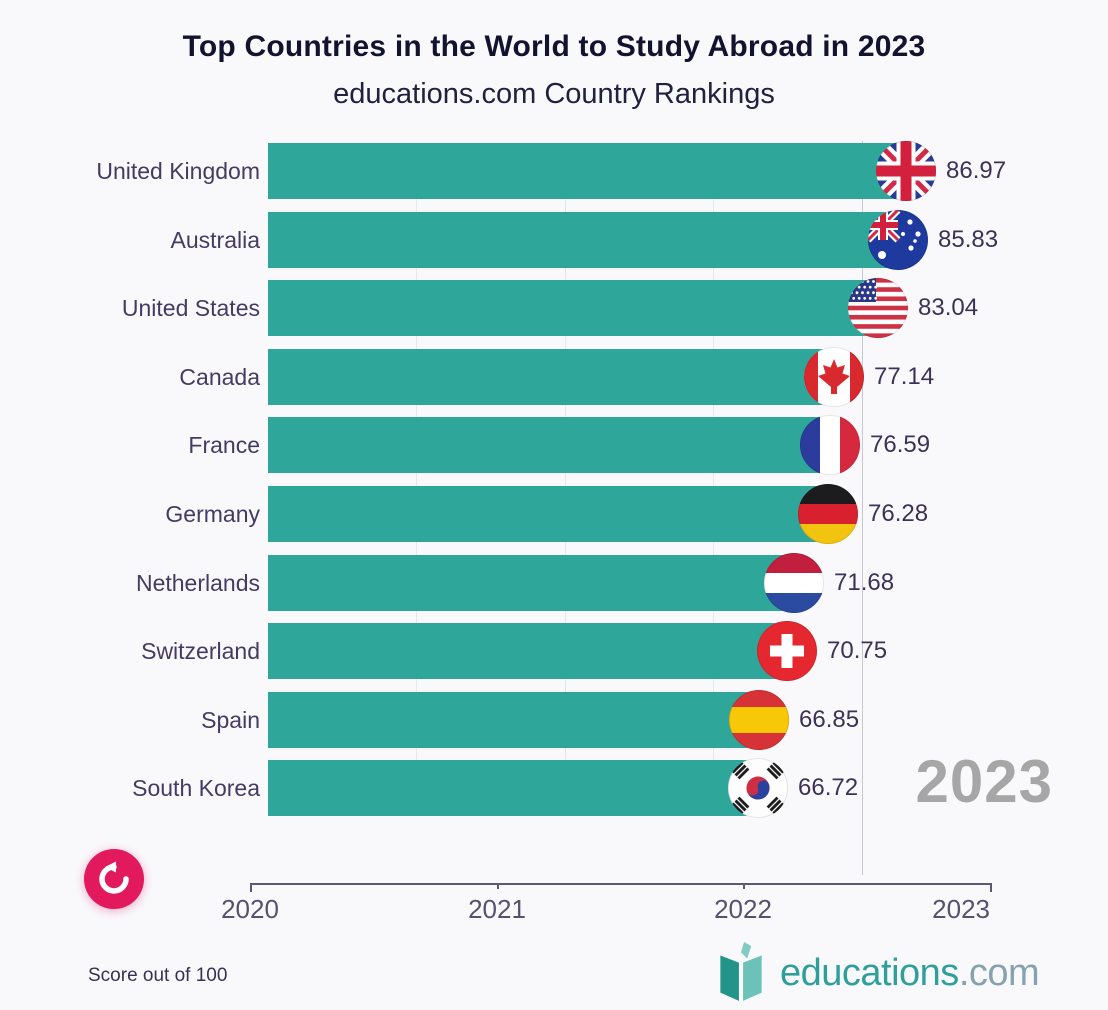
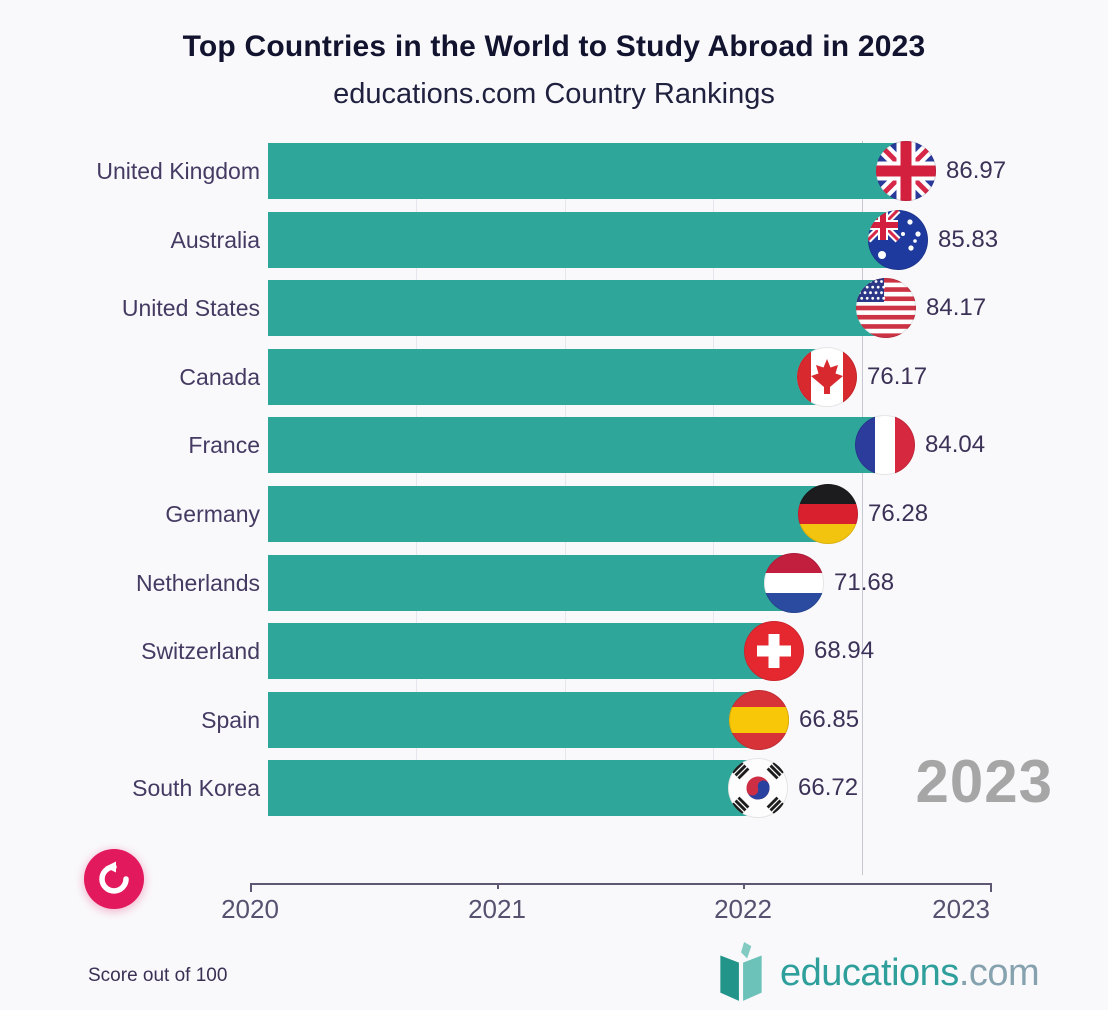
United States: 83.04 -> 84.17
Canada: 77.14 -> 76.17
France: 76.59 -> 84.04
Switzerland: 70.75 -> 68.94
